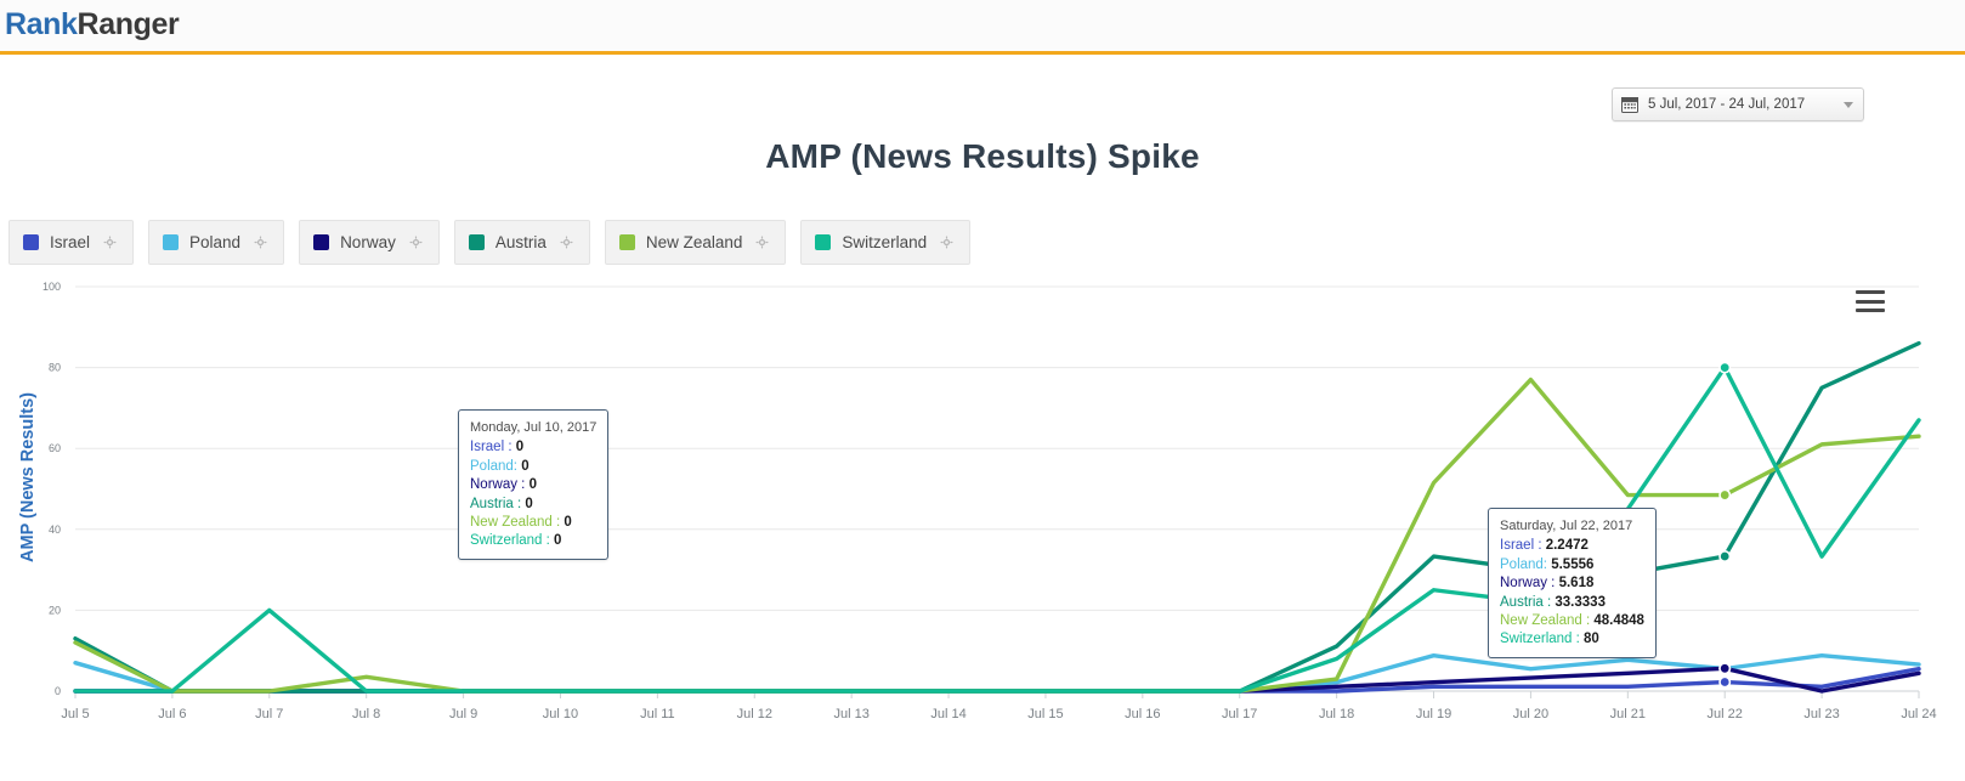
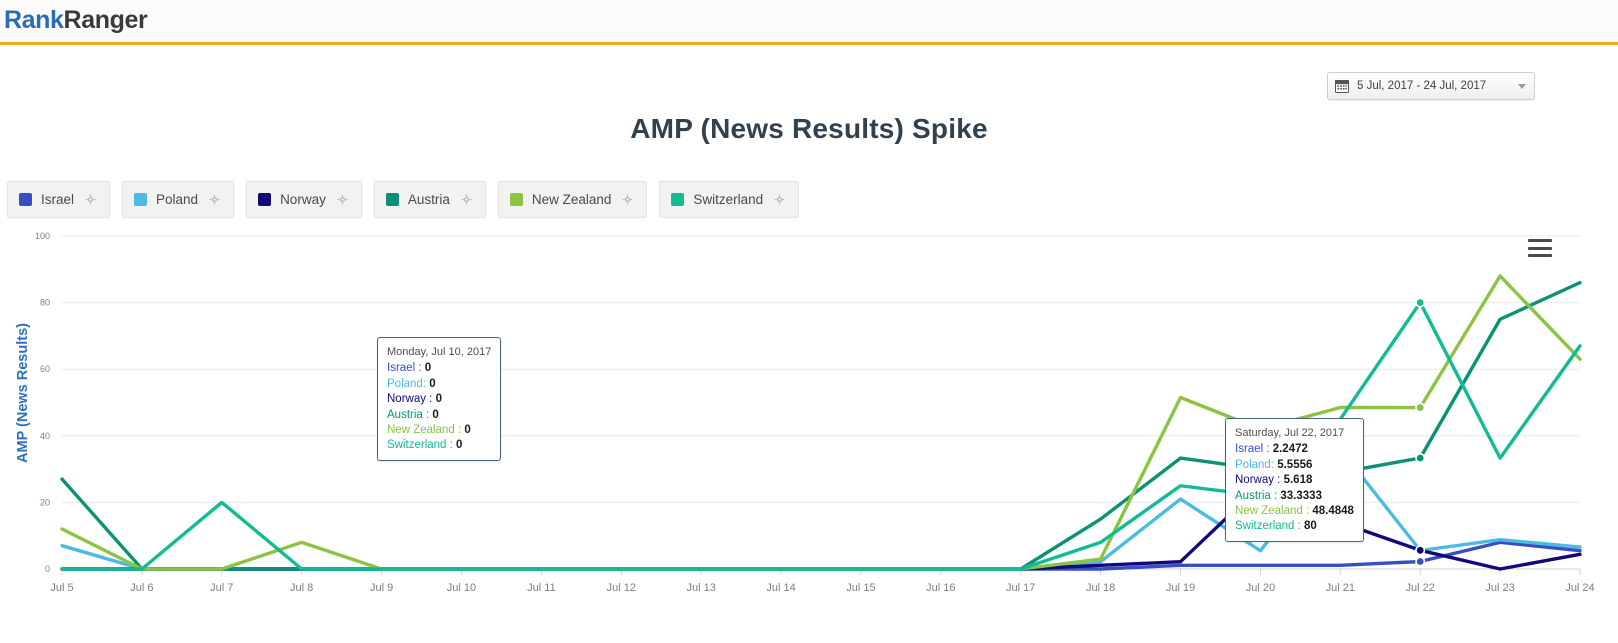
Austria/Jul 5: 13 -> 27
New Zealand/Jul 8: 4 -> 8
Austria/Jul 18: 11 -> 15
Poland/Jul 19: 9 -> 21
Norway/Jul 20: 3 -> 25
New Zealand/Jul 20: 77 -> 42
Poland/Jul 21: 8 -> 36
Norway/Jul 21: 4 -> 14
Israel/Jul 23: 1 -> 8
New Zealand/Jul 23: 61 -> 88
